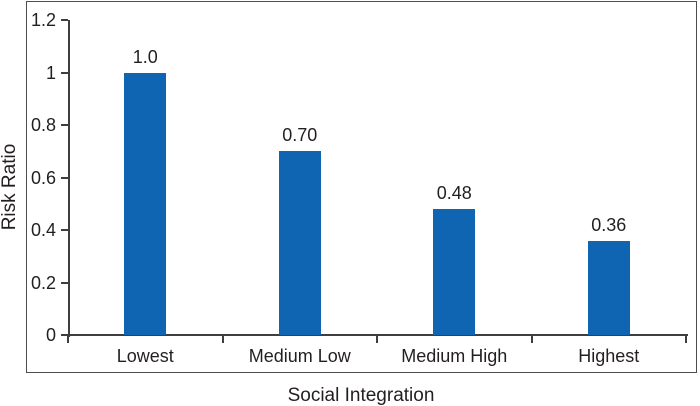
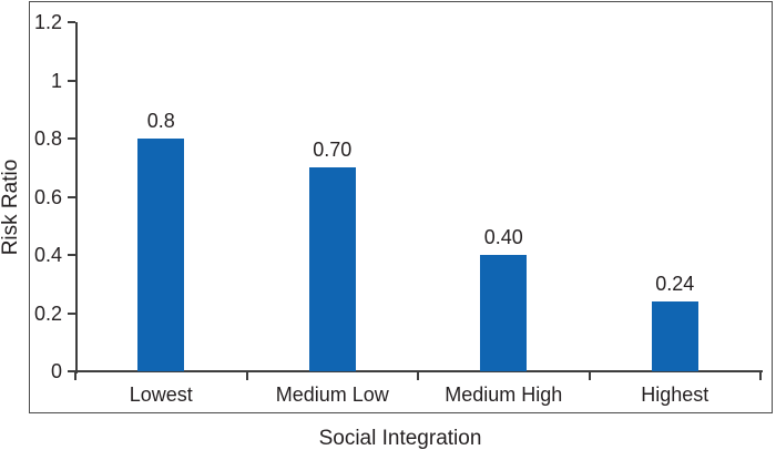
Lowest: 1.0 -> 0.8
Medium High: 0.48 -> 0.40
Highest: 0.36 -> 0.24
